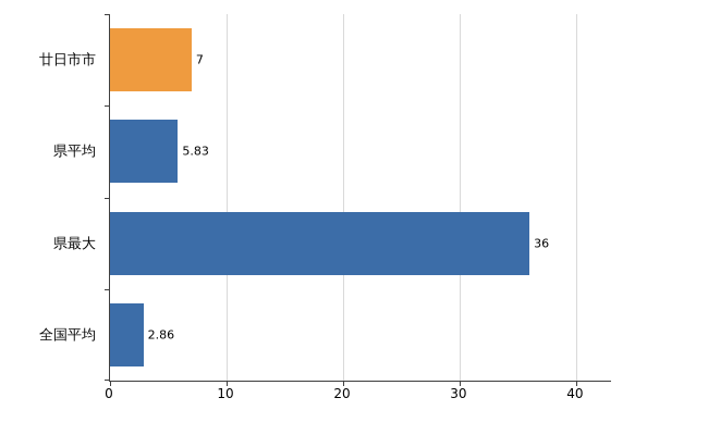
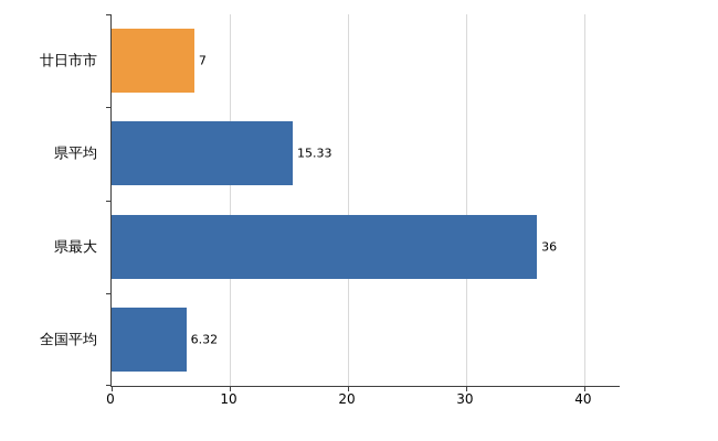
県平均: 5.83 -> 15.33
全国平均: 2.86 -> 6.32
